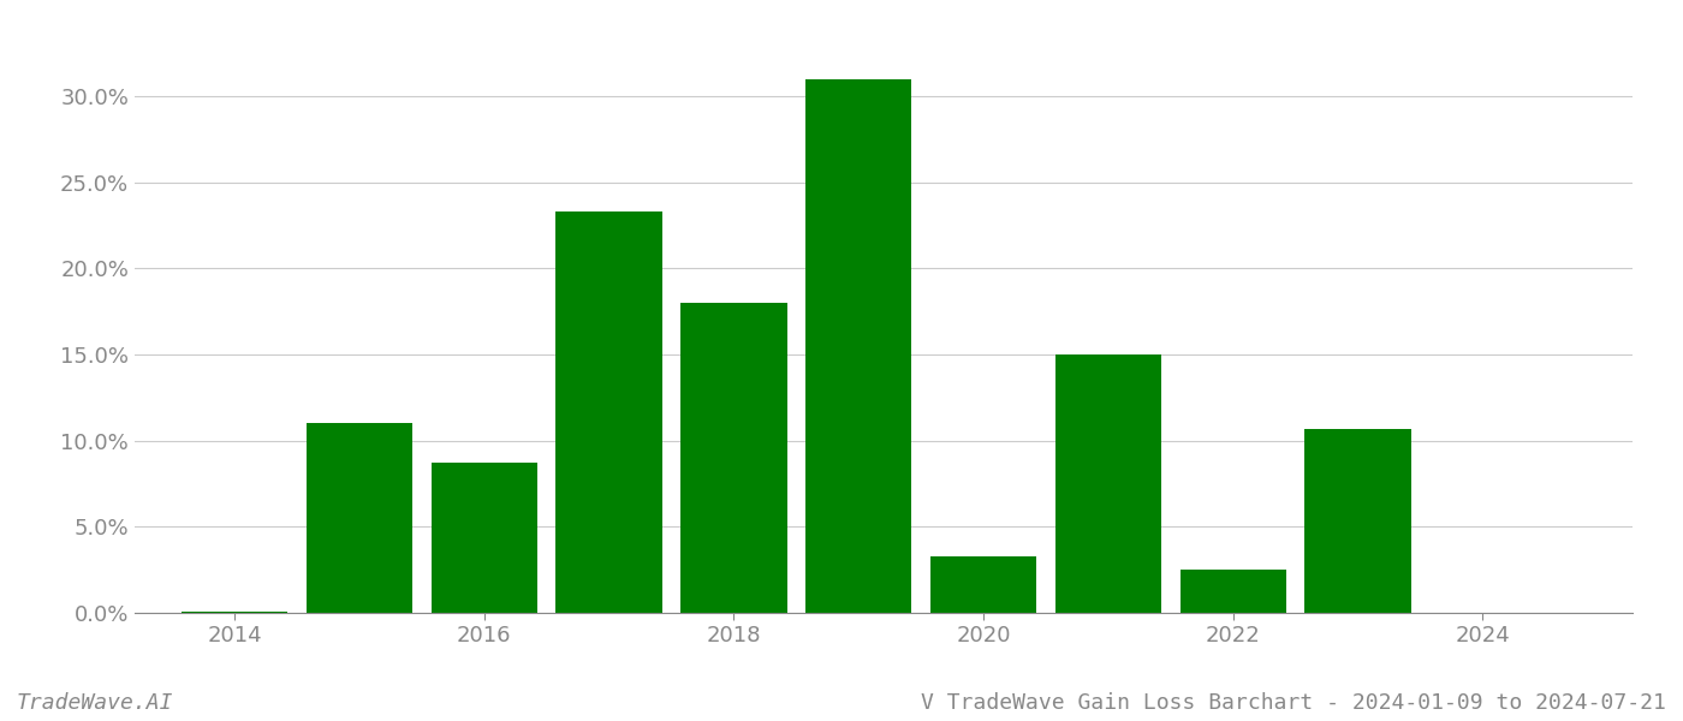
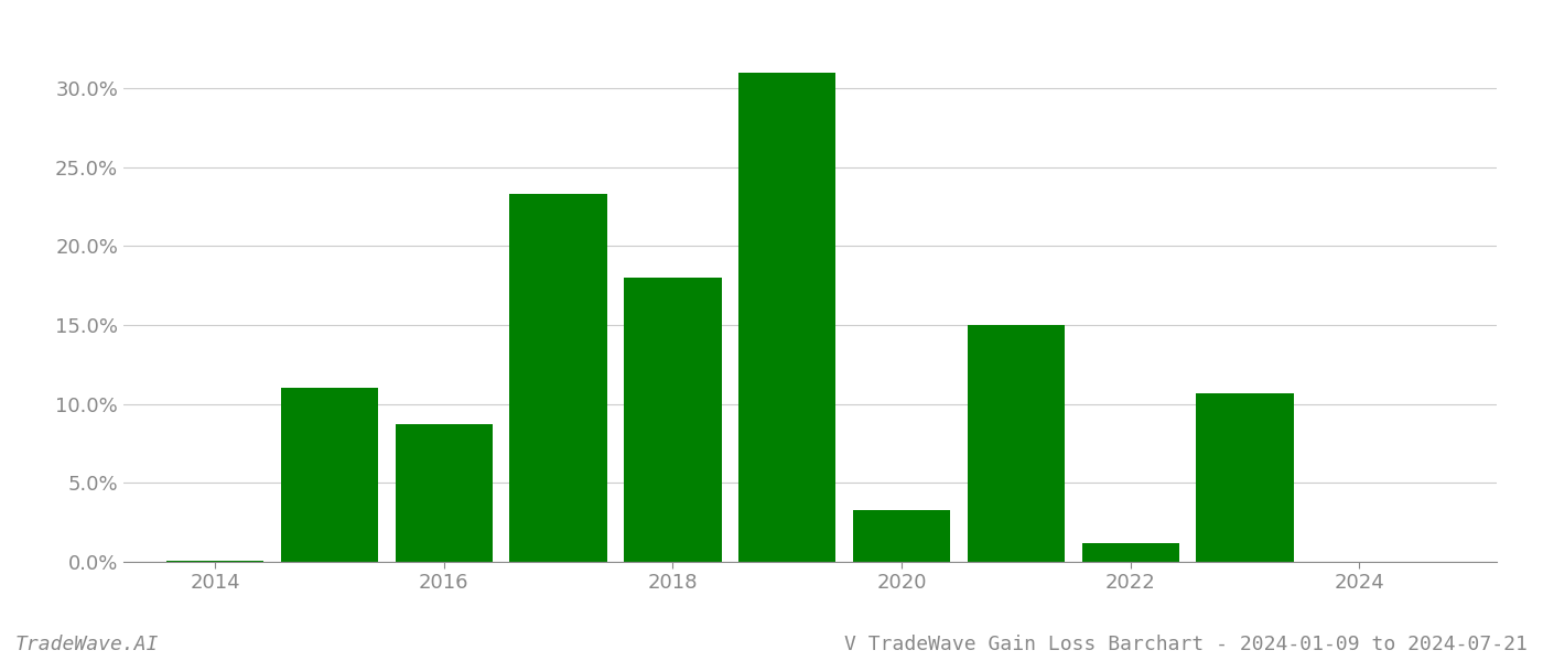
2022: 2.5% -> 1.2%
